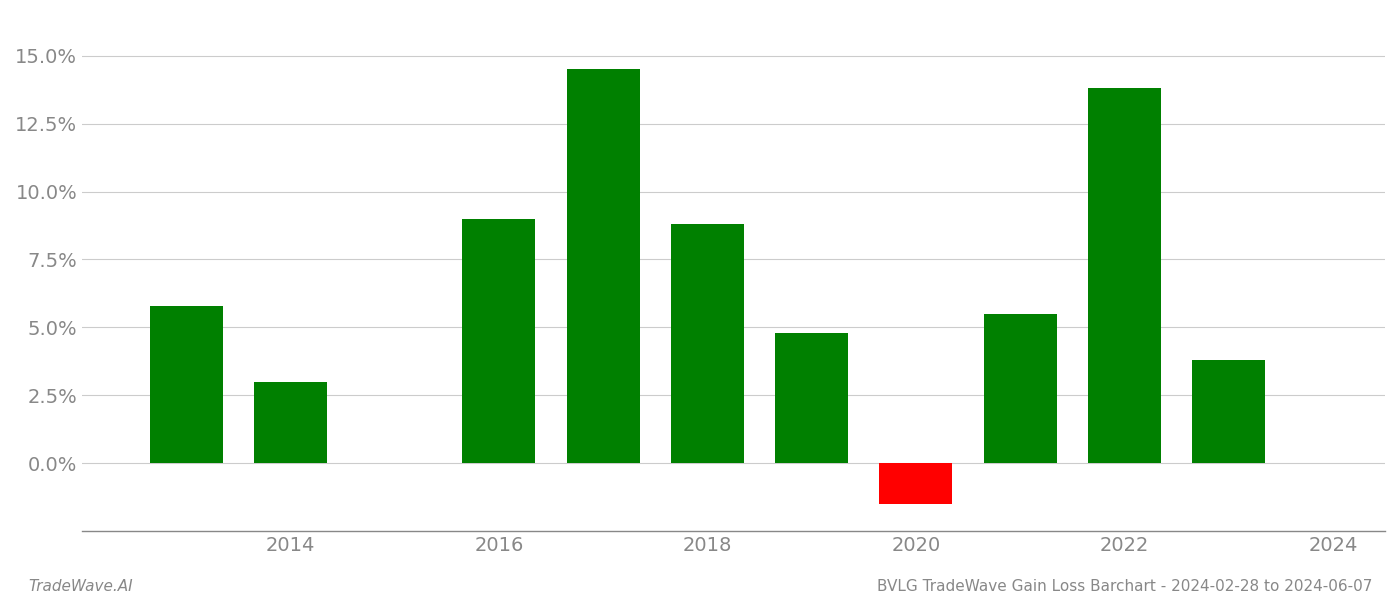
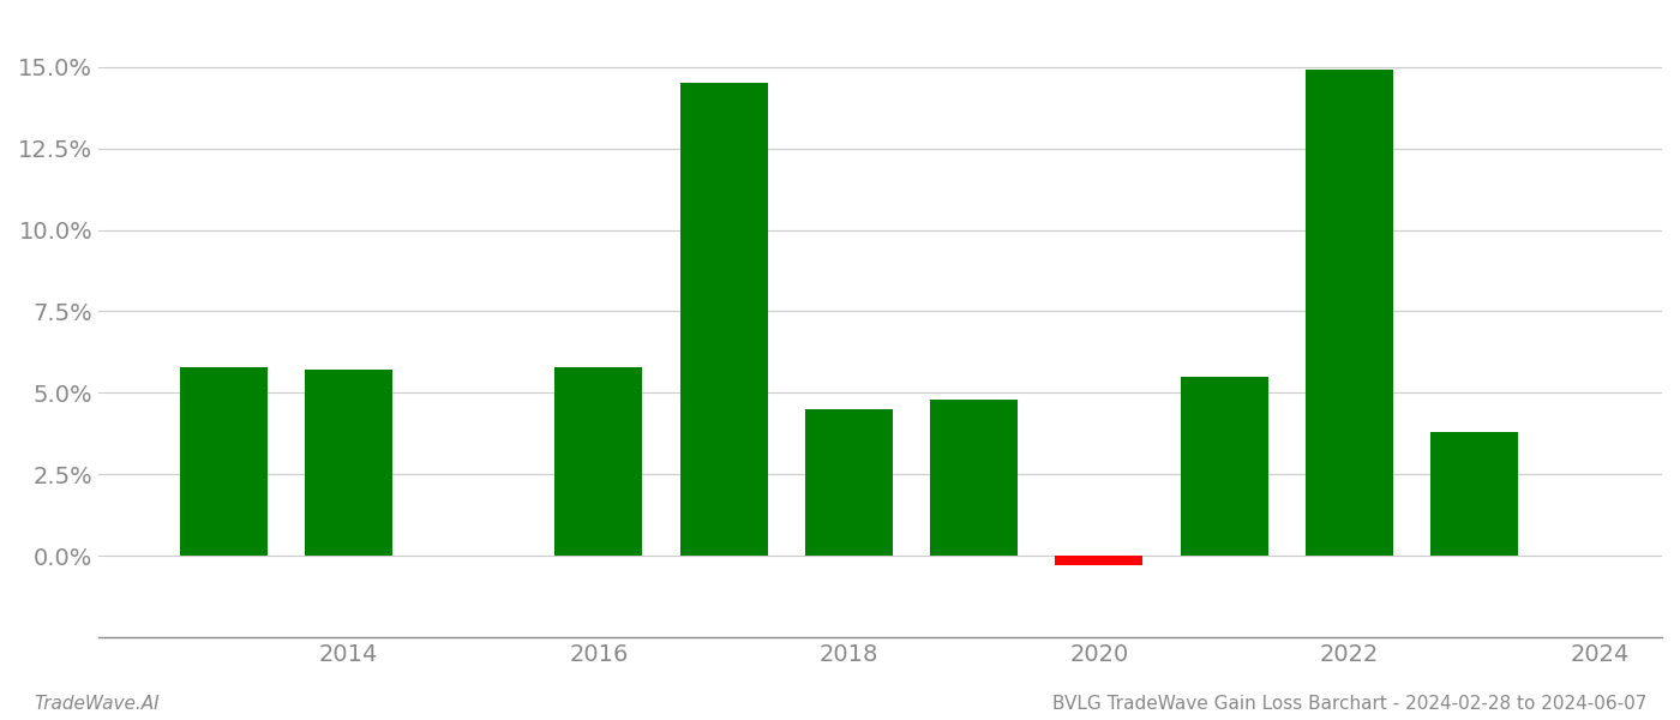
2014: 3.0% -> 5.7%
2016: 9.0% -> 5.8%
2018: 8.8% -> 4.5%
2020: -1.5% -> -0.3%
2022: 13.8% -> 14.9%
